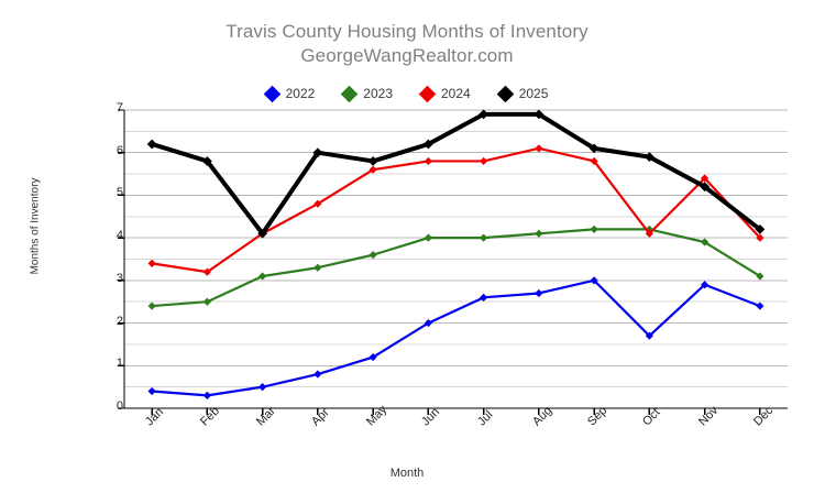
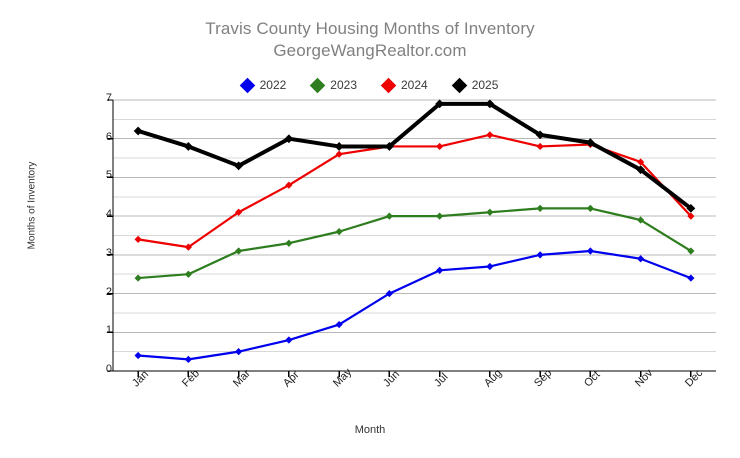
2025/Mar: 4.1 -> 5.3
2025/Jun: 6.2 -> 5.8
2022/Oct: 1.7 -> 3.1
2024/Oct: 4.1 -> 5.8
